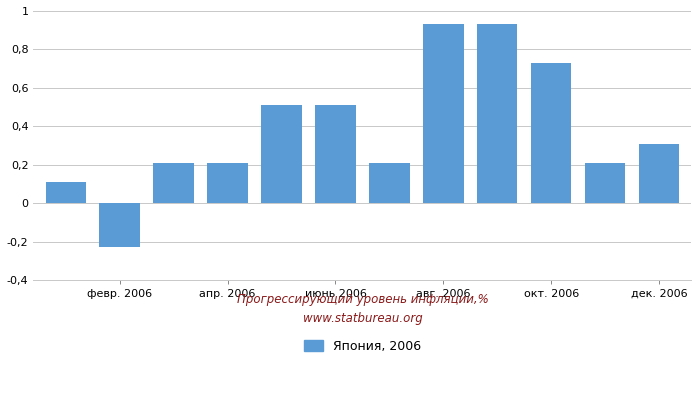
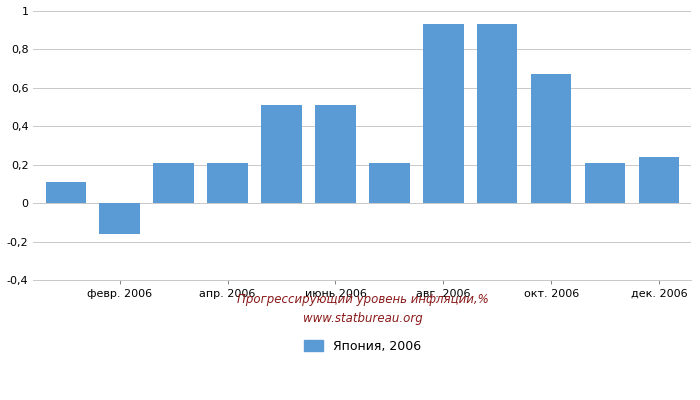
февр. 2006: -0,23 -> -0,16
окт. 2006: 0,73 -> 0,67
дек. 2006: 0,31 -> 0,24
